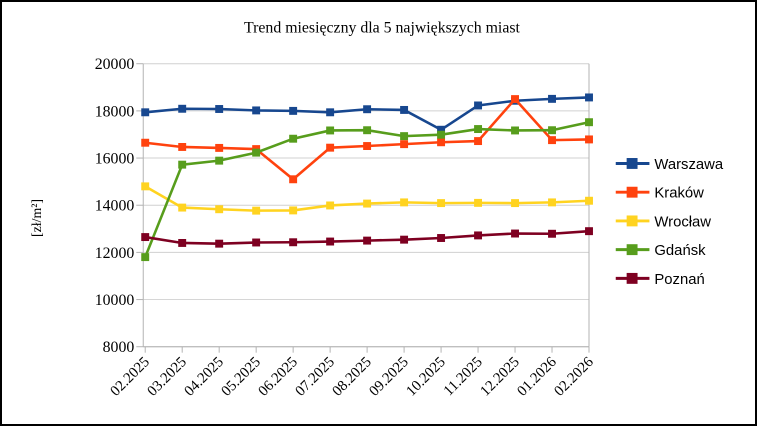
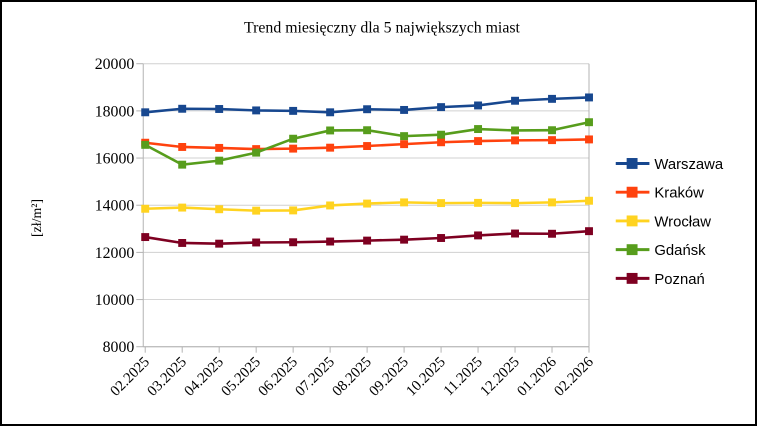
Wrocław/02.2025: 14800 -> 13800
Gdańsk/02.2025: 11800 -> 16600
Kraków/06.2025: 15100 -> 16400
Warszawa/10.2025: 17200 -> 18200
Kraków/12.2025: 18500 -> 16800
